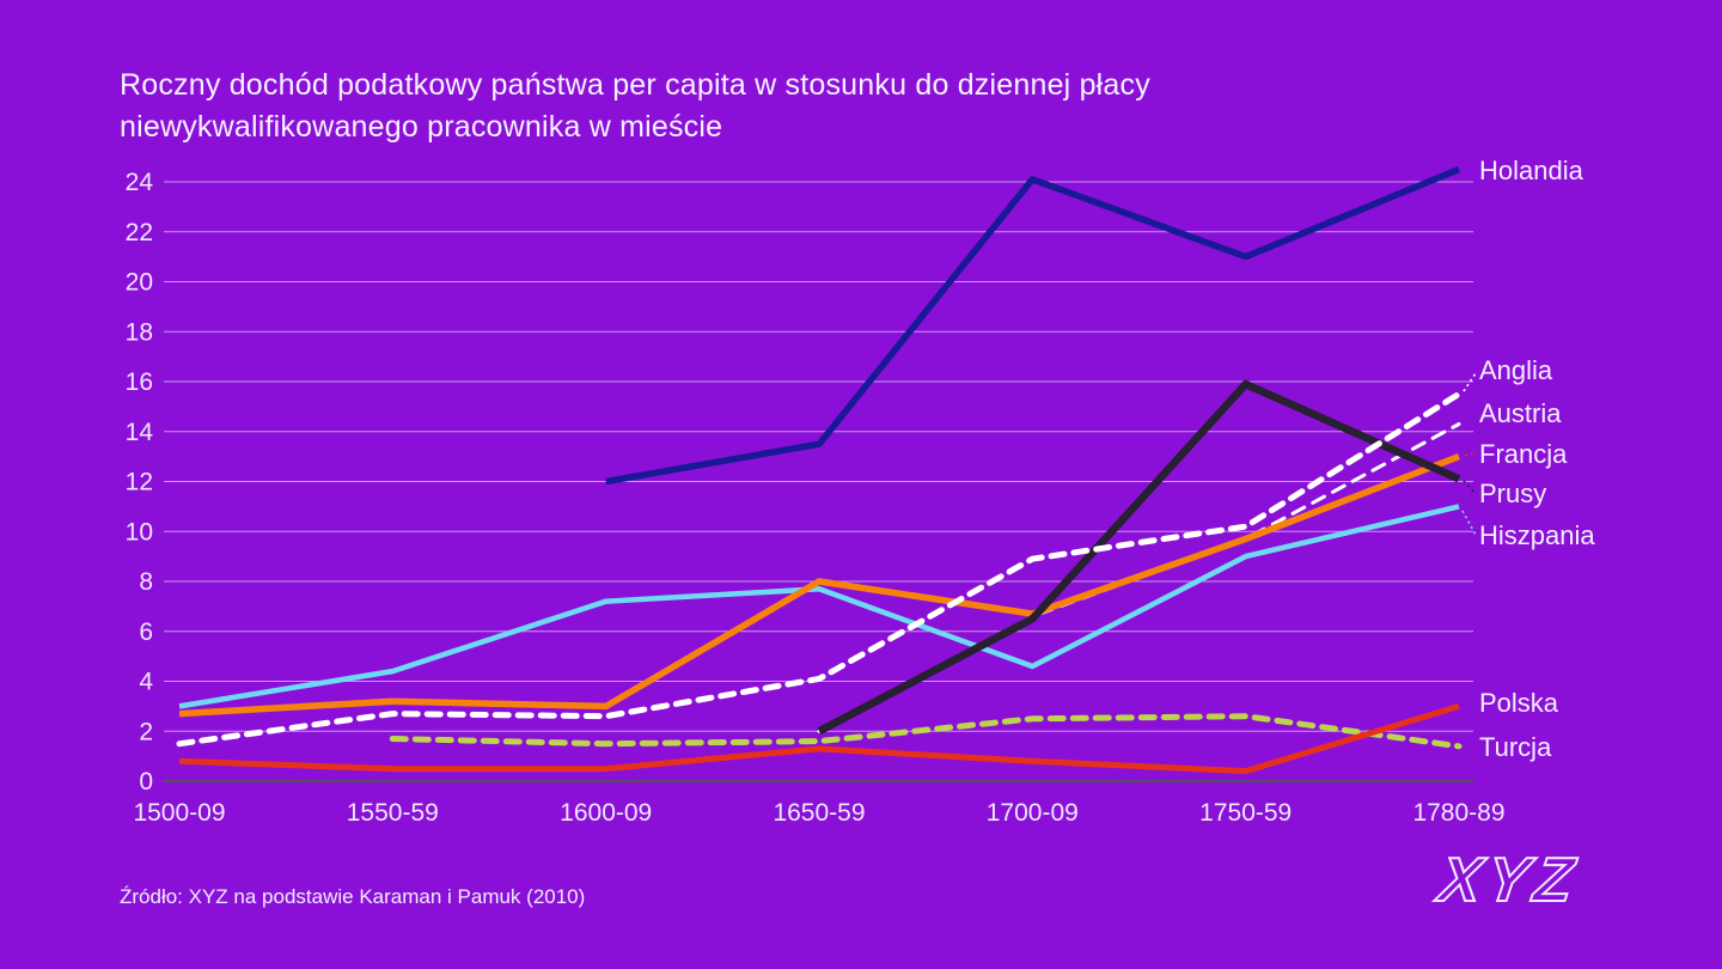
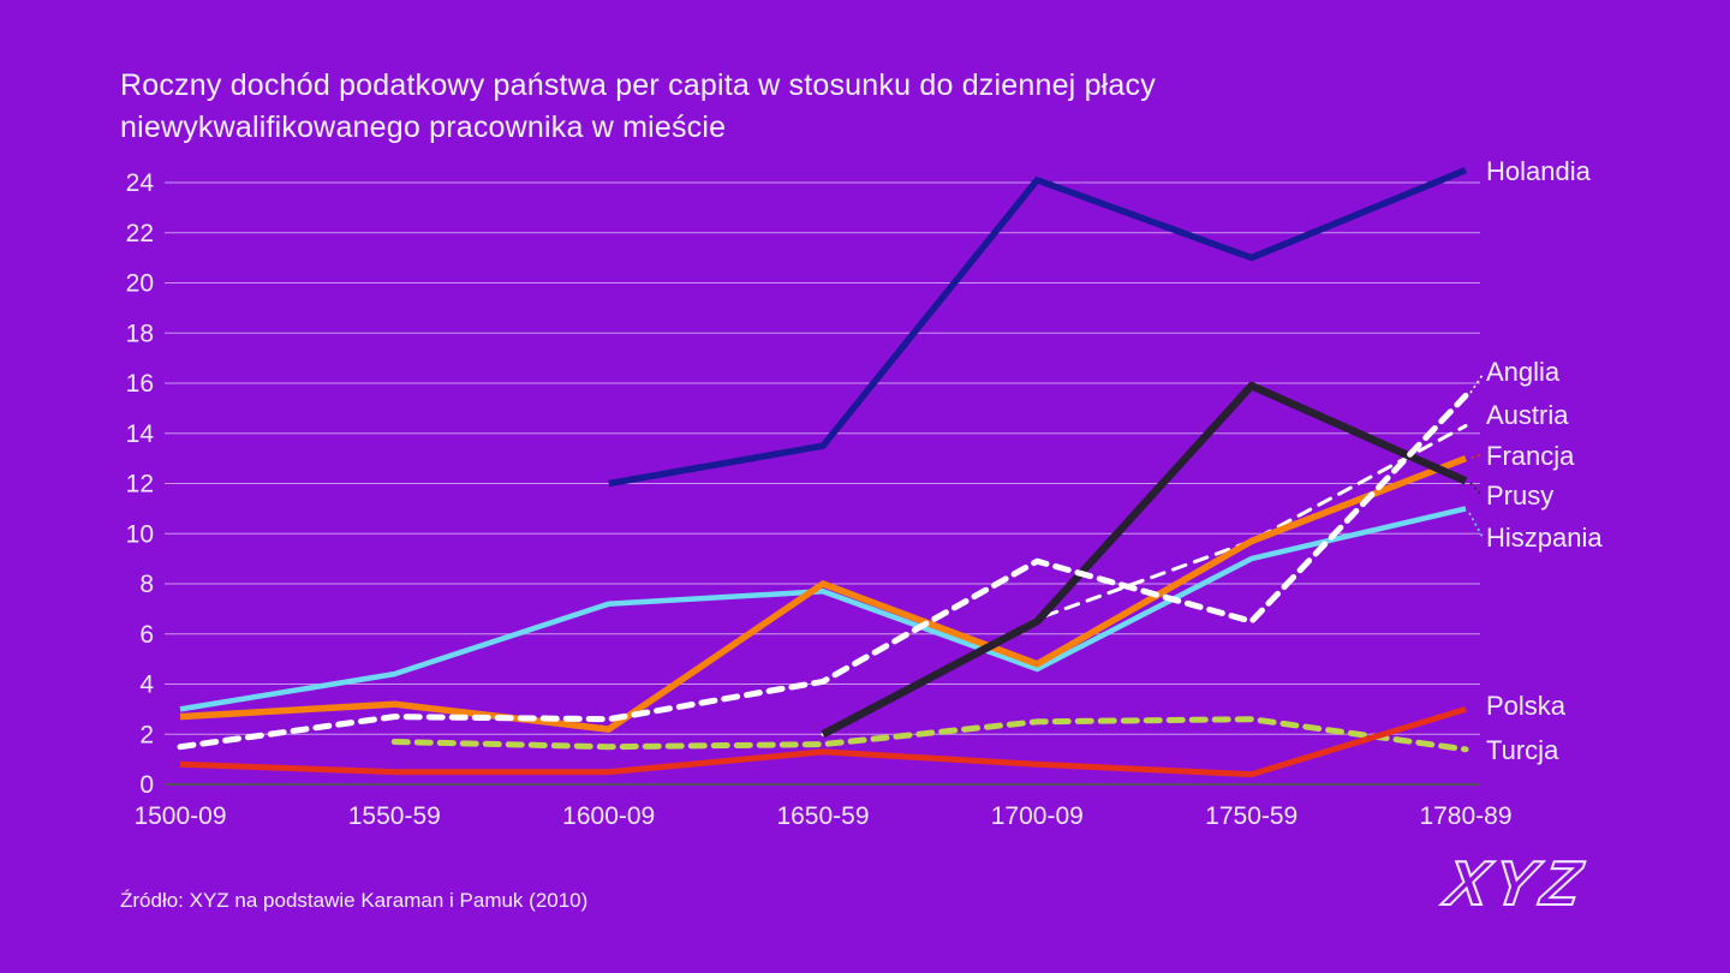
Francja/1600-09: 3.0 -> 2.2
Francja/1700-09: 6.7 -> 4.8
Anglia/1750-59: 10.2 -> 6.5
